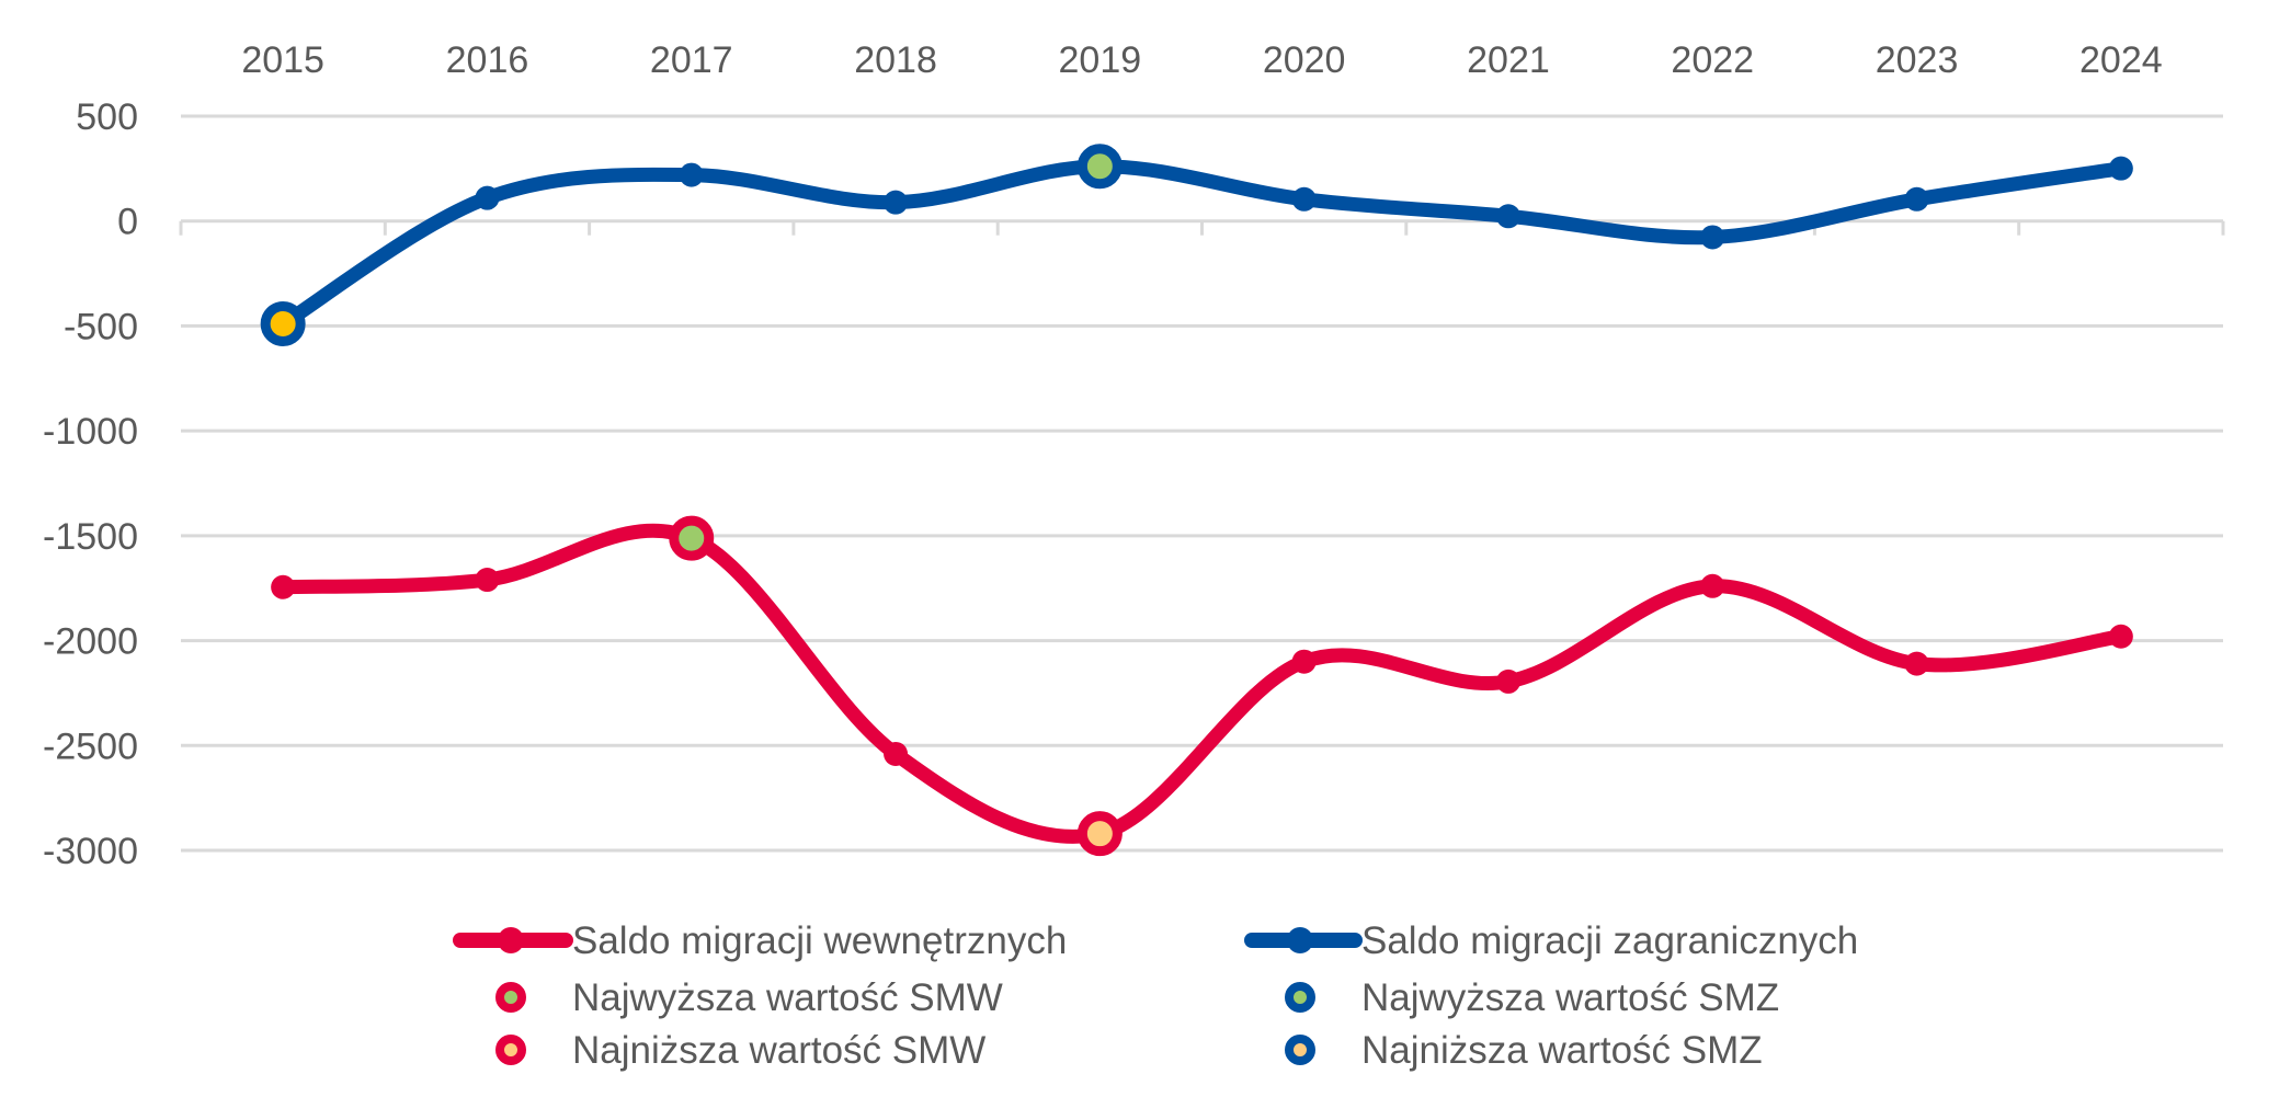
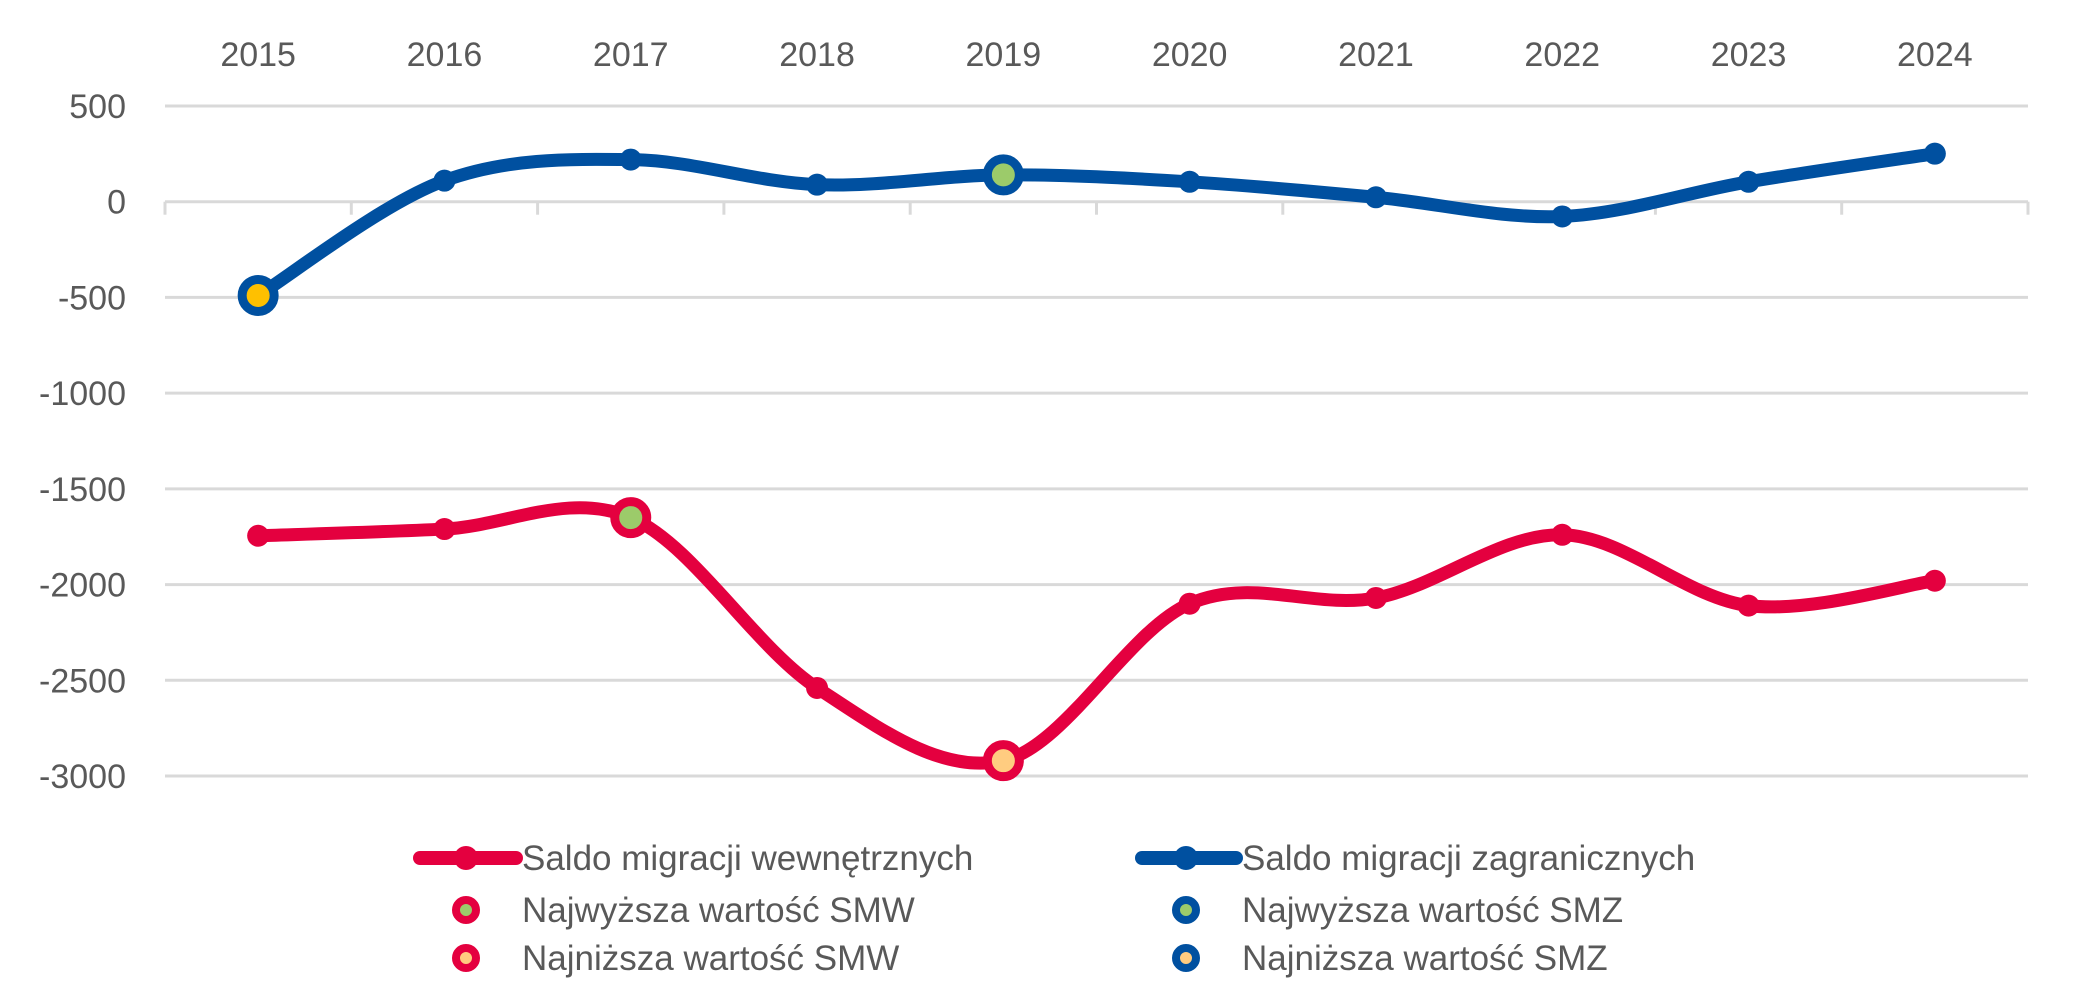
Saldo migracji wewnętrznych/2017: -1510 -> -1650
Saldo migracji zagranicznych/2019: 260 -> 140
Saldo migracji wewnętrznych/2021: -2200 -> -2070
